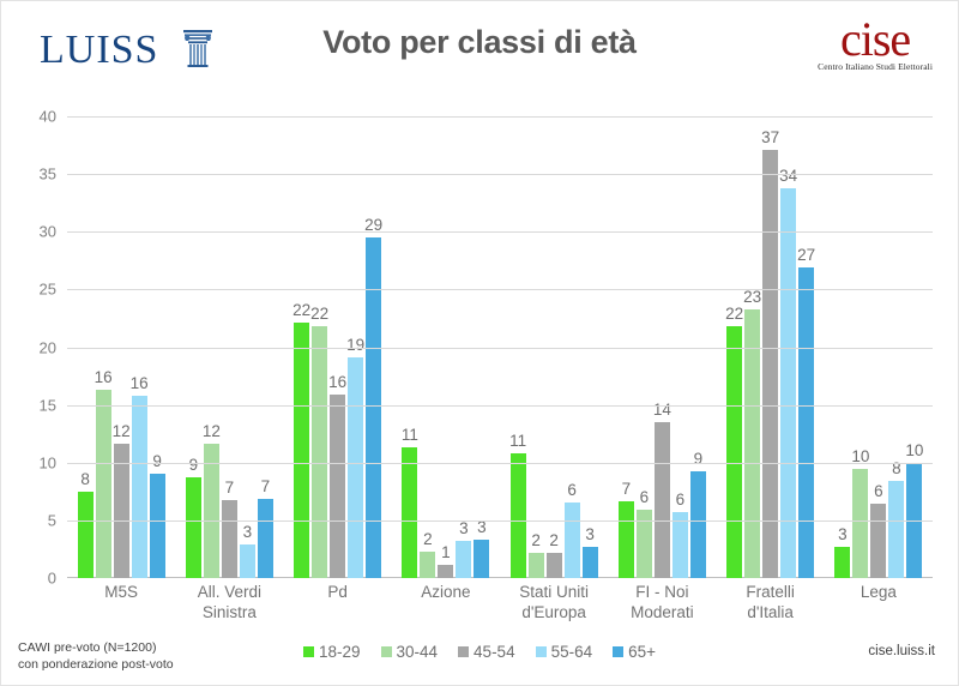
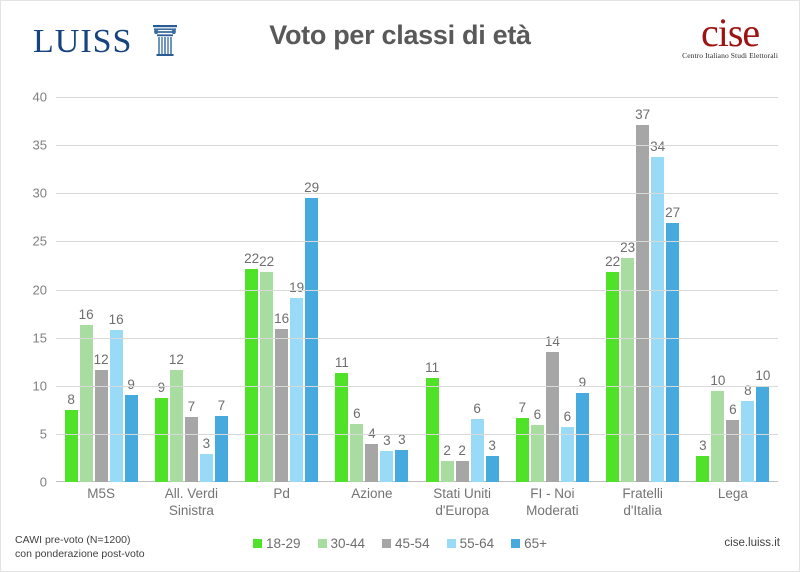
30-44/Azione: 2 -> 6
45-54/Azione: 1 -> 4
